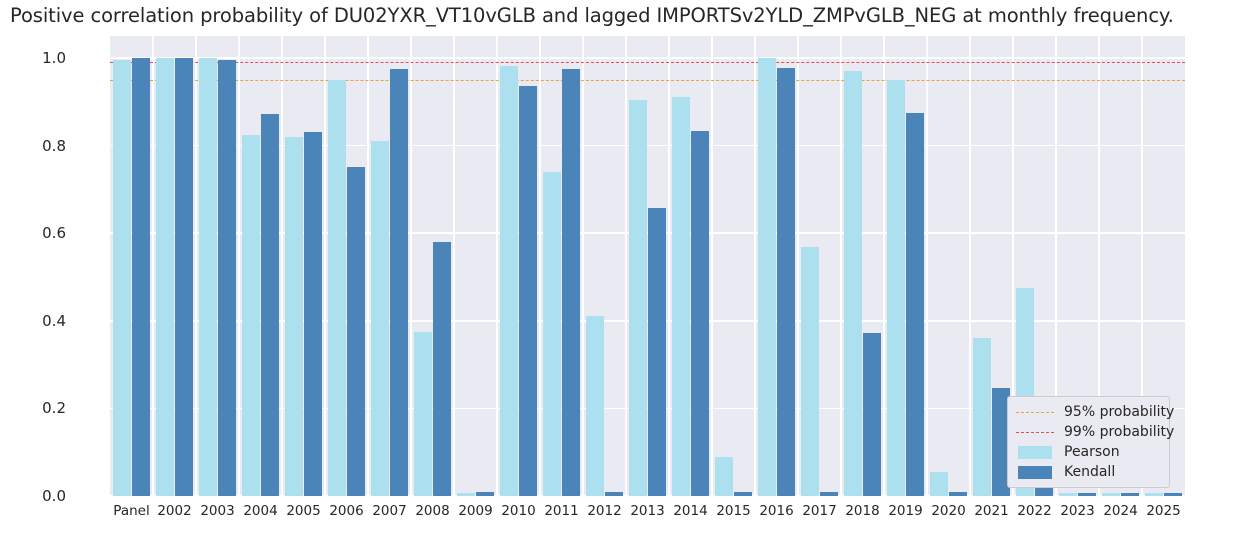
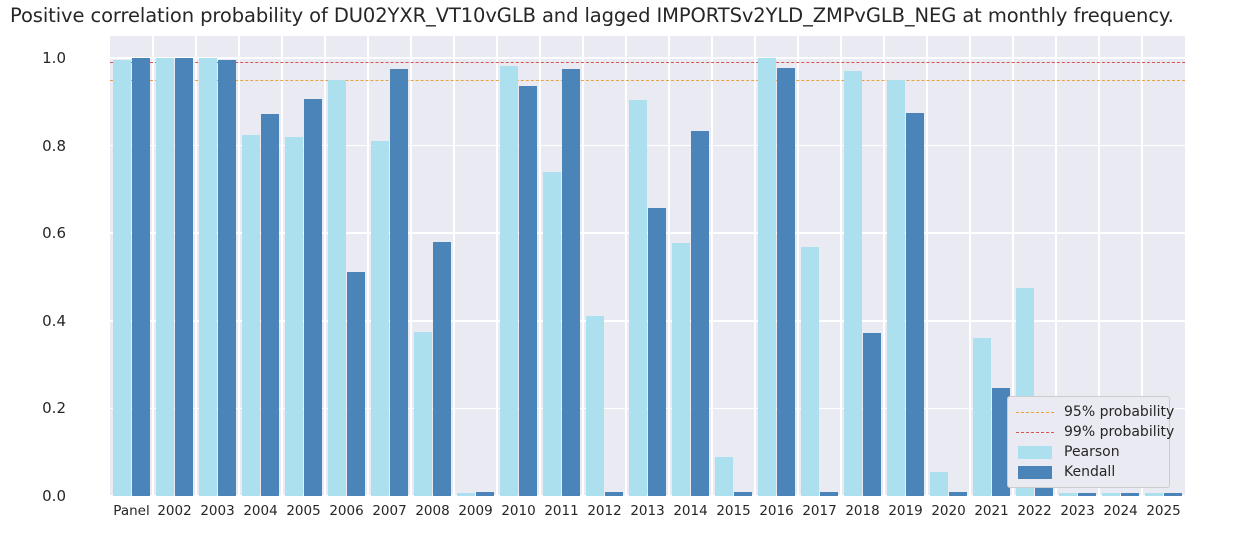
Kendall/2005: 0.83 -> 0.91
Kendall/2006: 0.75 -> 0.51
Pearson/2014: 0.91 -> 0.58
